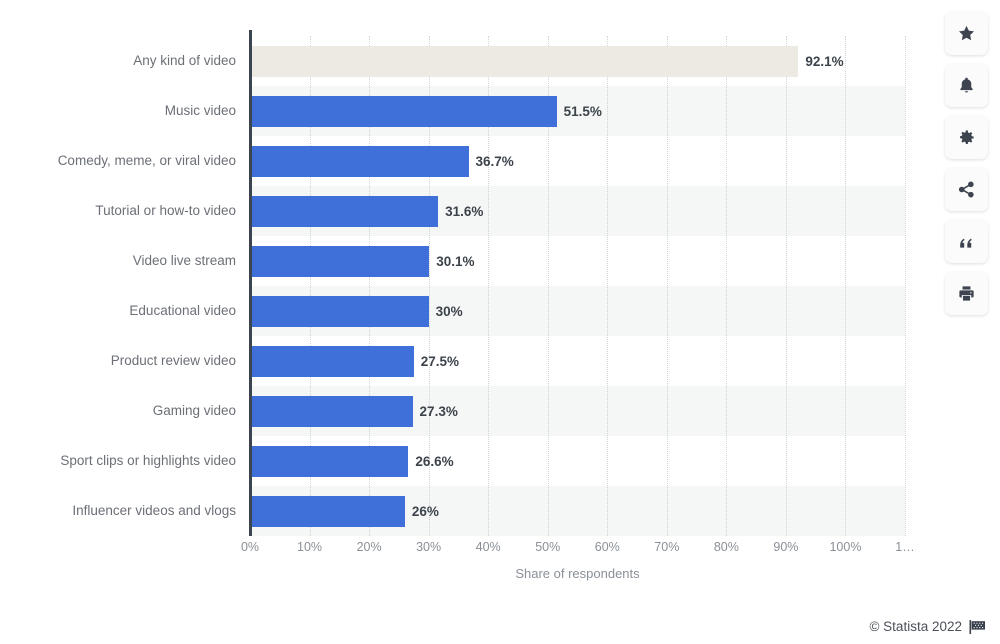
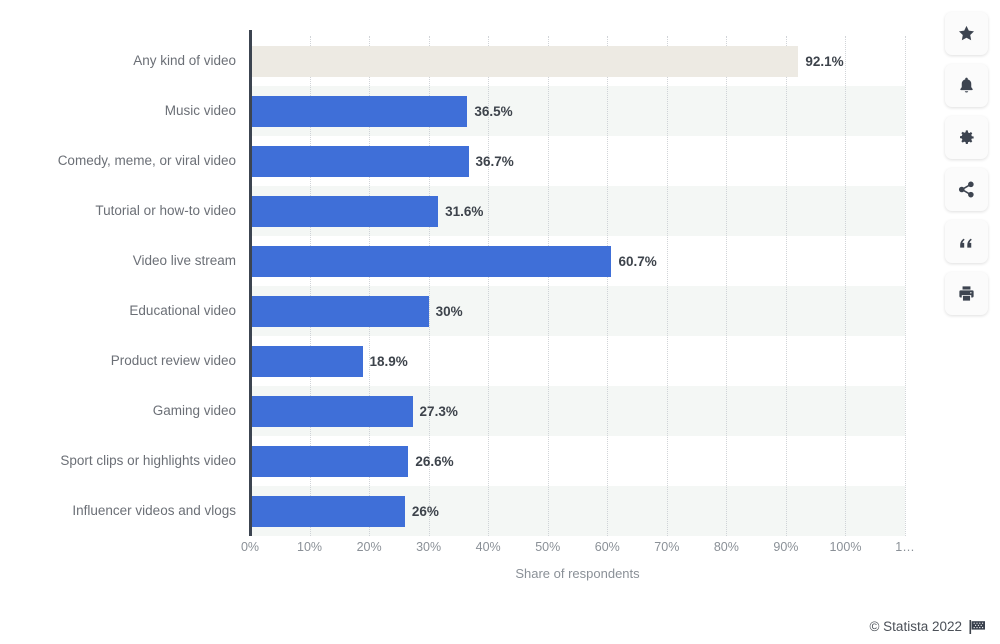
Music video: 51.5% -> 36.5%
Video live stream: 30.1% -> 60.7%
Product review video: 27.5% -> 18.9%
